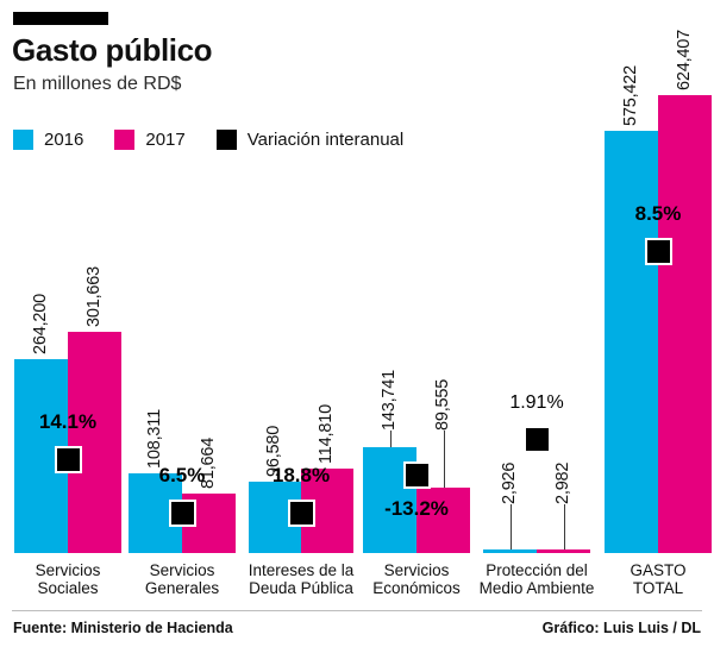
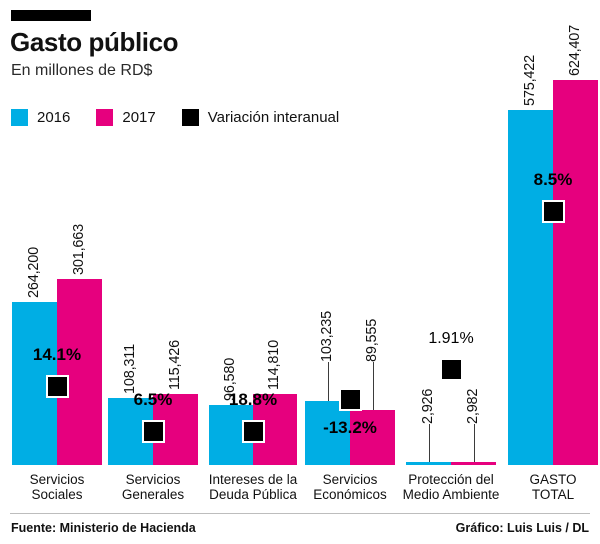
2017/Servicios Generales: 81,664 -> 115,426
2016/Servicios Económicos: 143,741 -> 103,235
